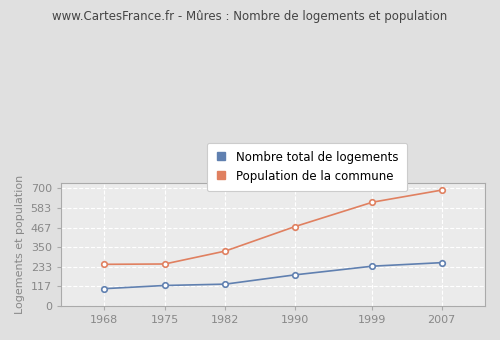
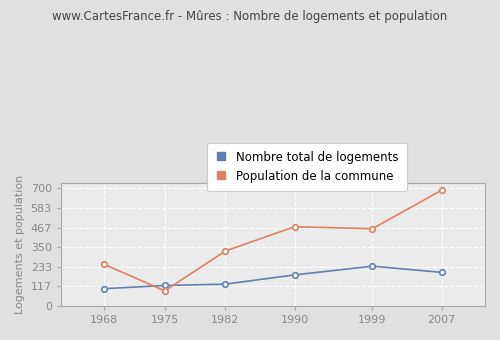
Population de la commune/1975: 250 -> 90
Population de la commune/1999: 620 -> 460
Nombre total de logements/2007: 260 -> 200
